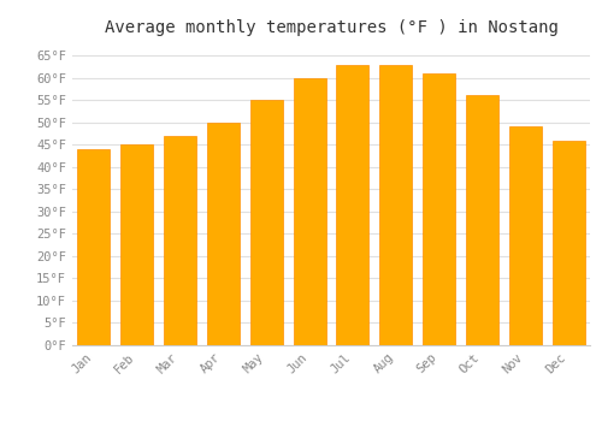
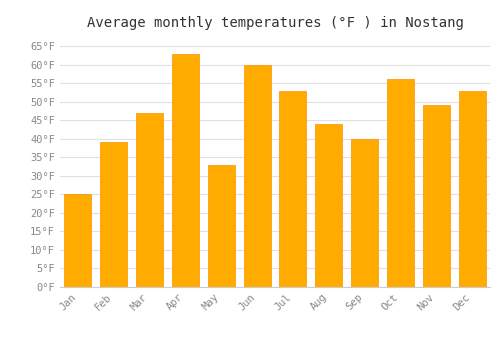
Jan: 44°F -> 25°F
Feb: 45°F -> 39°F
Apr: 50°F -> 63°F
May: 55°F -> 33°F
Jul: 63°F -> 53°F
Aug: 63°F -> 44°F
Sep: 61°F -> 40°F
Dec: 46°F -> 53°F
